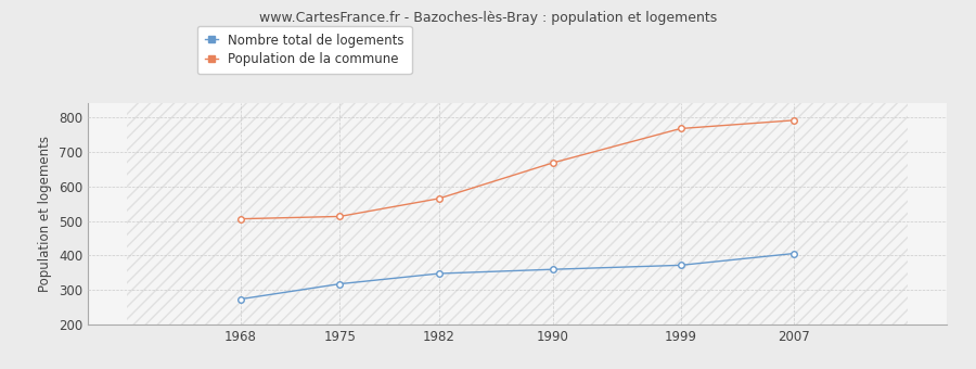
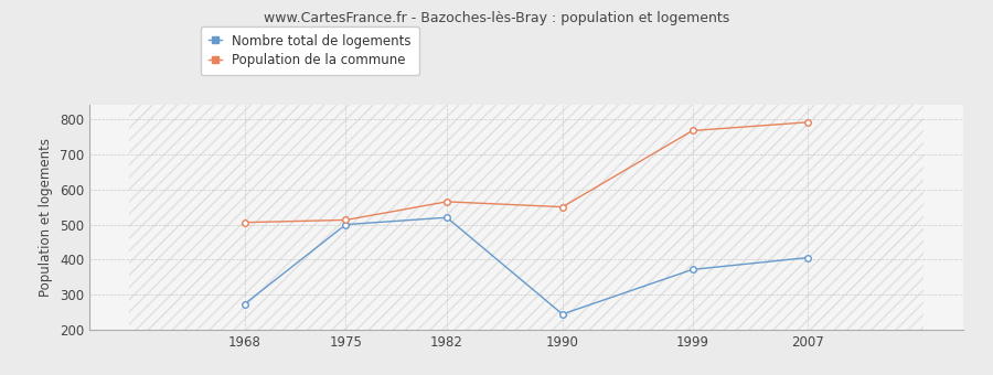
Nombre total de logements/1975: 318 -> 500
Nombre total de logements/1982: 348 -> 520
Nombre total de logements/1990: 360 -> 245
Population de la commune/1990: 668 -> 550
